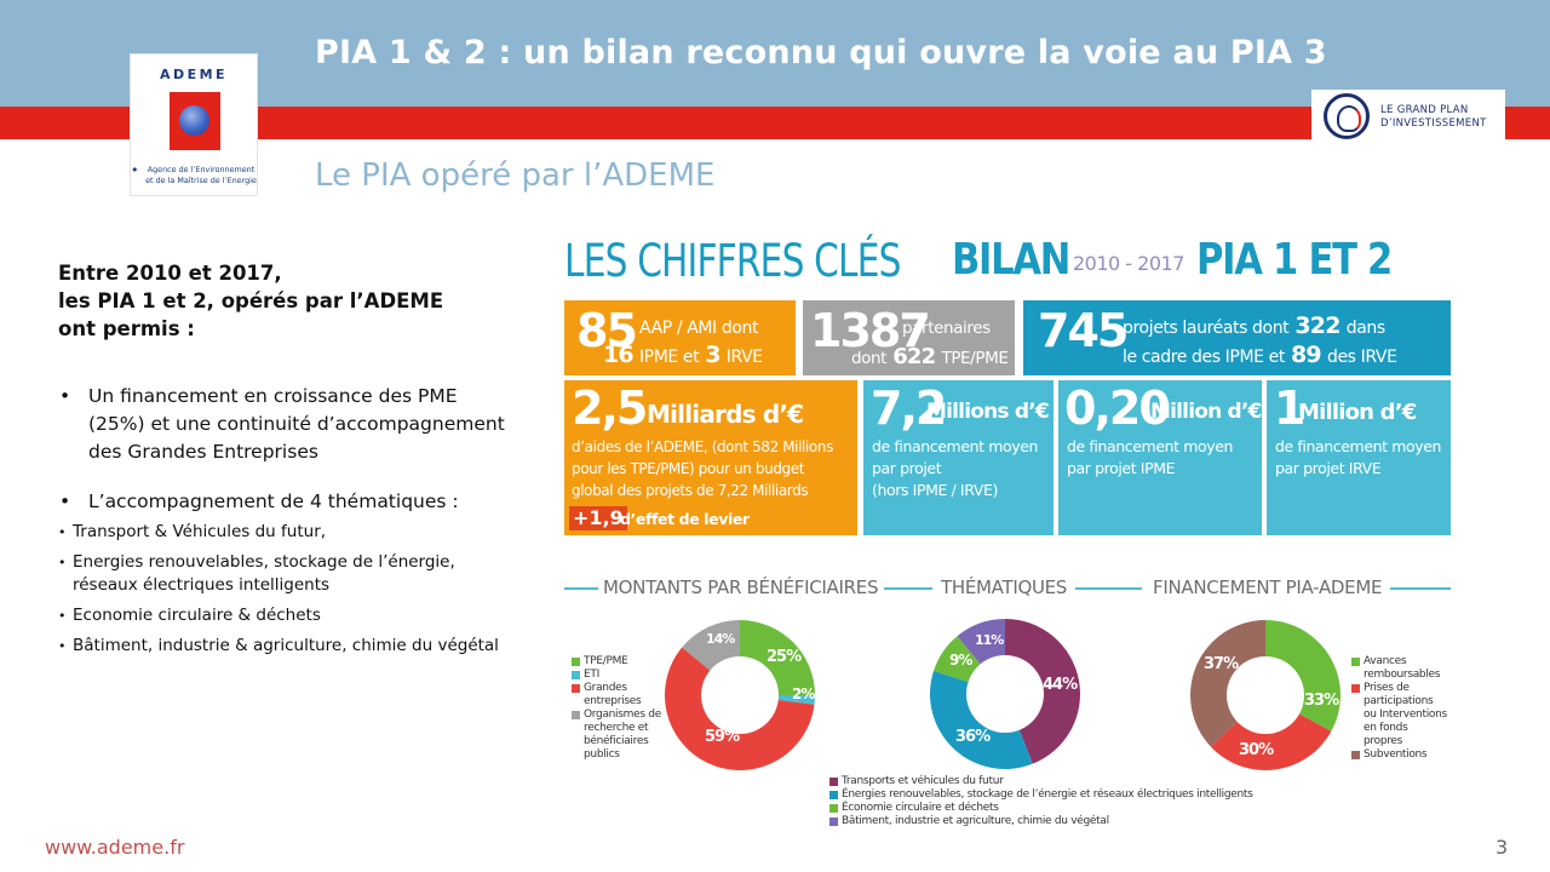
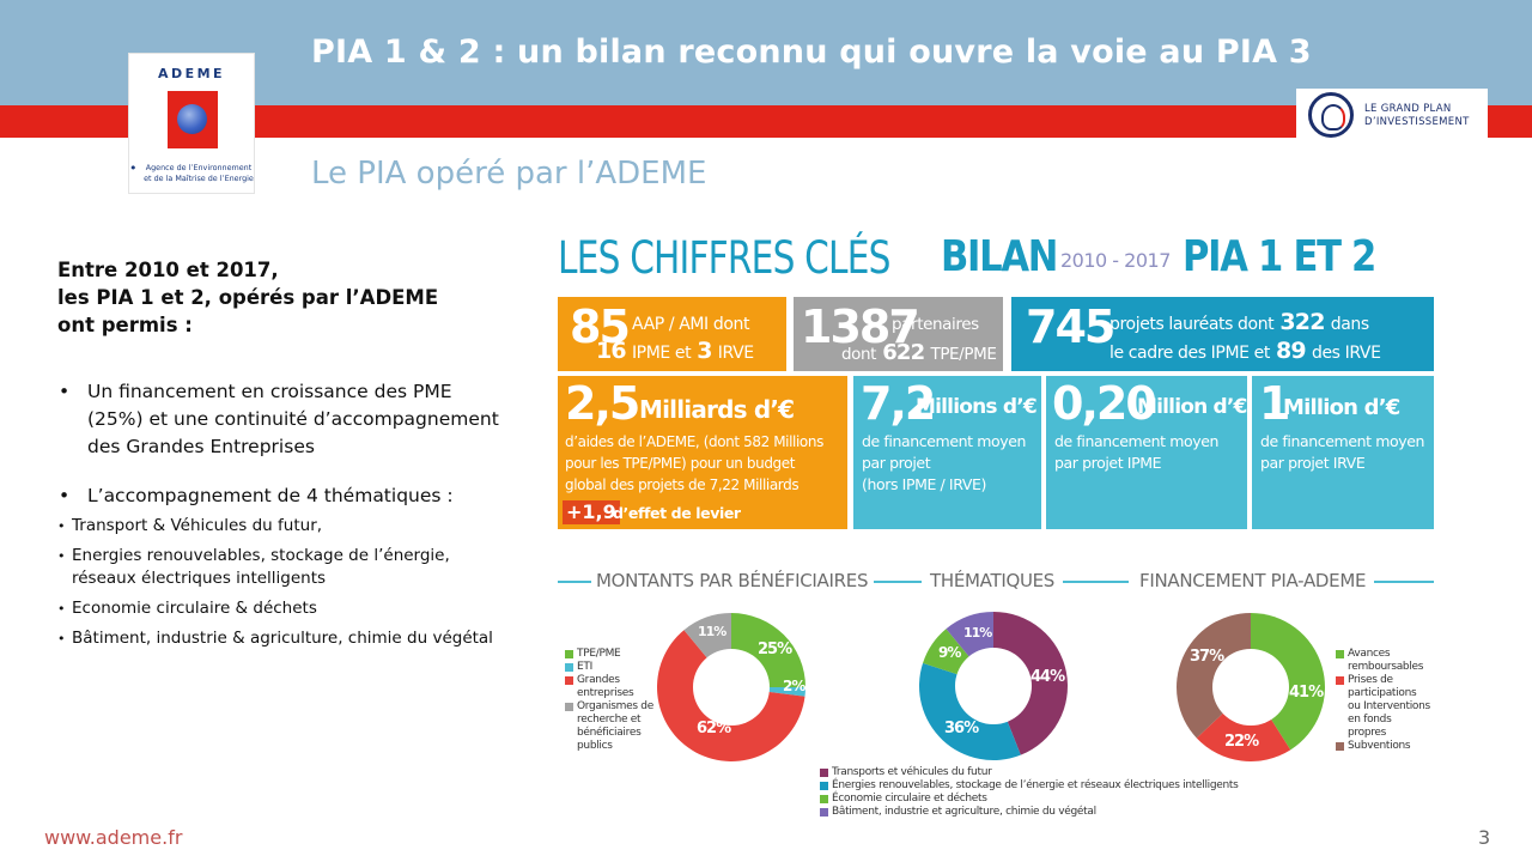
MONTANTS PAR BÉNÉFICIAIRES/Grandes entreprises: 59% -> 62%
MONTANTS PAR BÉNÉFICIAIRES/Organismes de recherche et bénéficiaires publics: 14% -> 11%
FINANCEMENT PIA-ADEME/Avances remboursables: 33% -> 41%
FINANCEMENT PIA-ADEME/Prises de participations ou Interventions en fonds propres: 30% -> 22%
